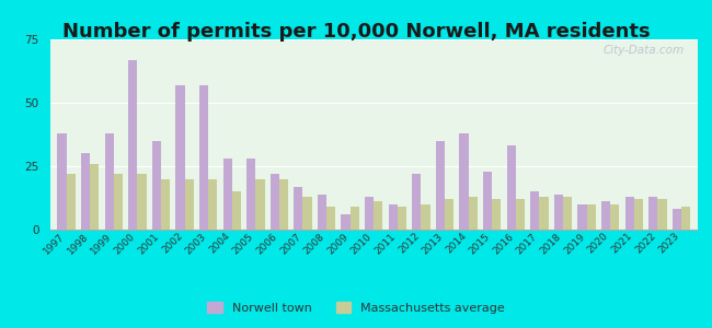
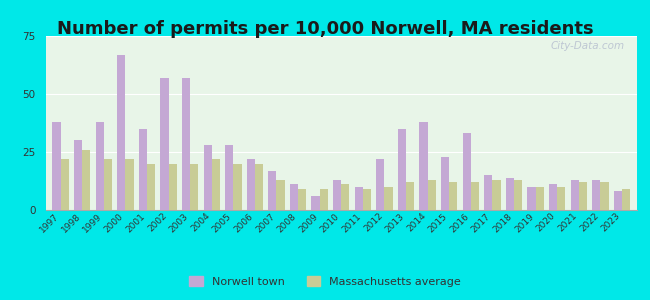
Massachusetts average/2004: 15 -> 22
Norwell town/2008: 14 -> 11
